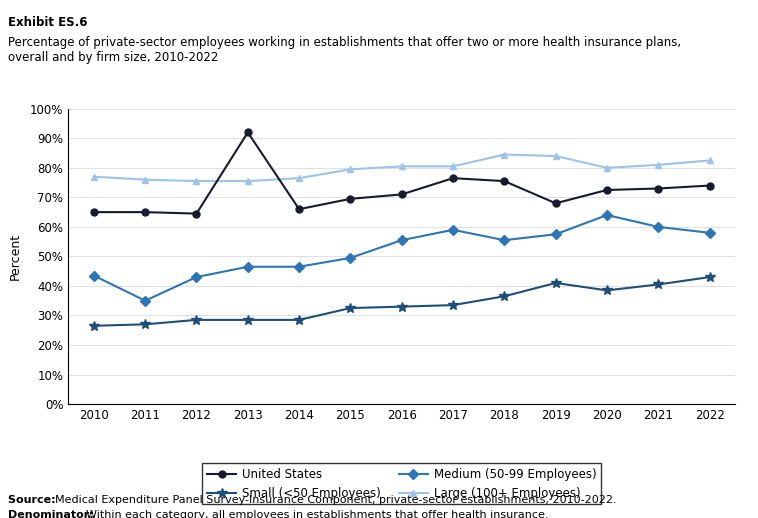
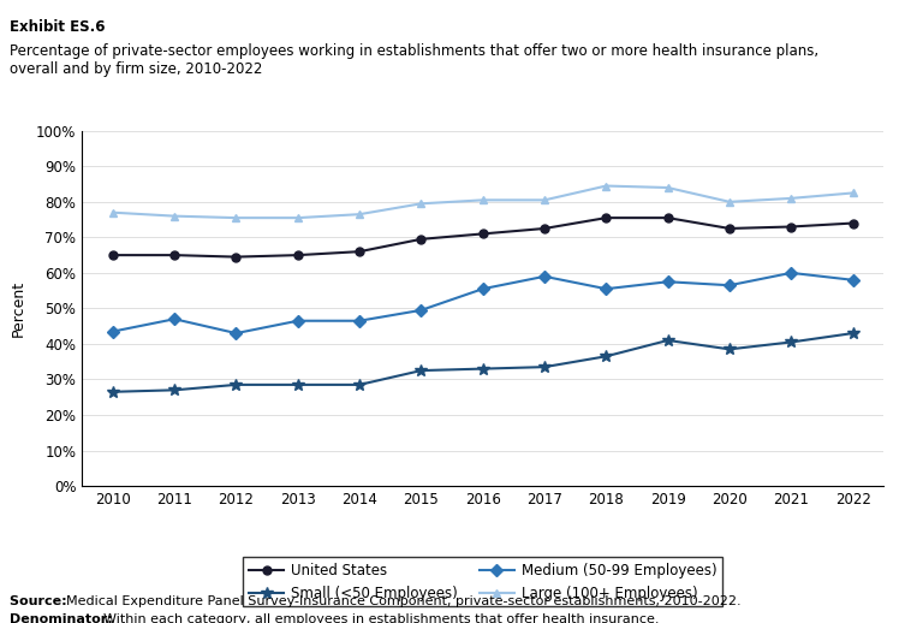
Medium (50-99 Employees)/2011: 35.0% -> 47.0%
United States/2013: 92.0% -> 65.0%
United States/2017: 76.5% -> 72.5%
United States/2019: 68.0% -> 75.5%
Medium (50-99 Employees)/2020: 64.0% -> 56.5%
